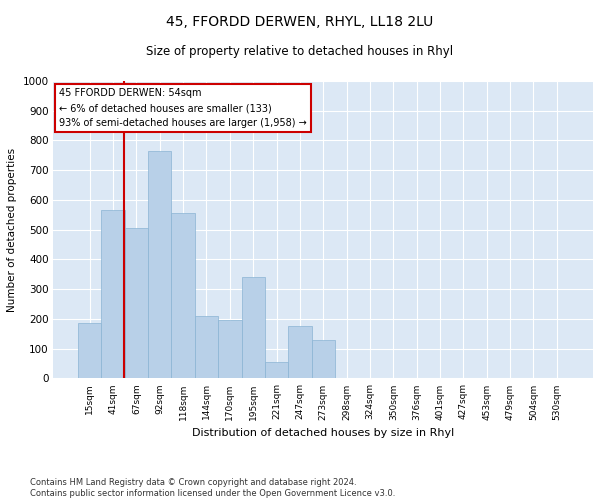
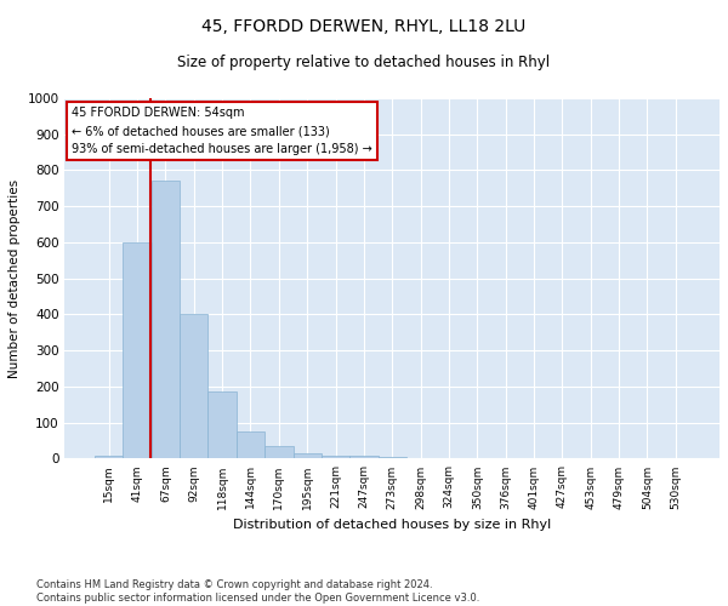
15sqm: 185 -> 10
41sqm: 565 -> 600
67sqm: 505 -> 770
92sqm: 765 -> 400
118sqm: 555 -> 185
144sqm: 210 -> 75
170sqm: 195 -> 35
195sqm: 340 -> 15
221sqm: 55 -> 10
247sqm: 175 -> 8
273sqm: 130 -> 5
